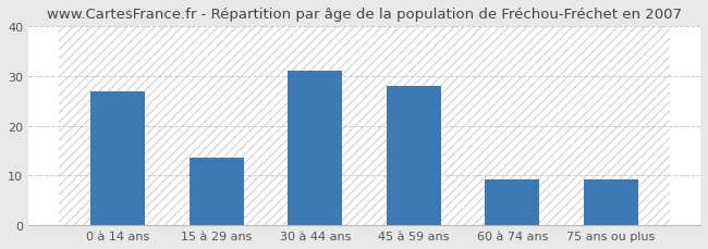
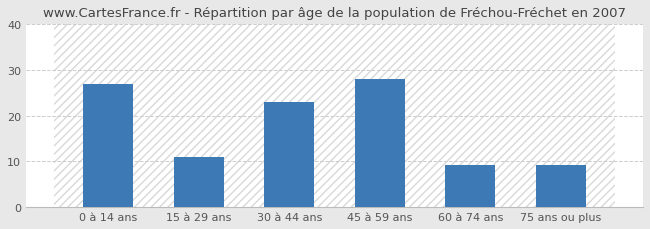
15 à 29 ans: 13.5 -> 11.0
30 à 44 ans: 31.0 -> 23.0
